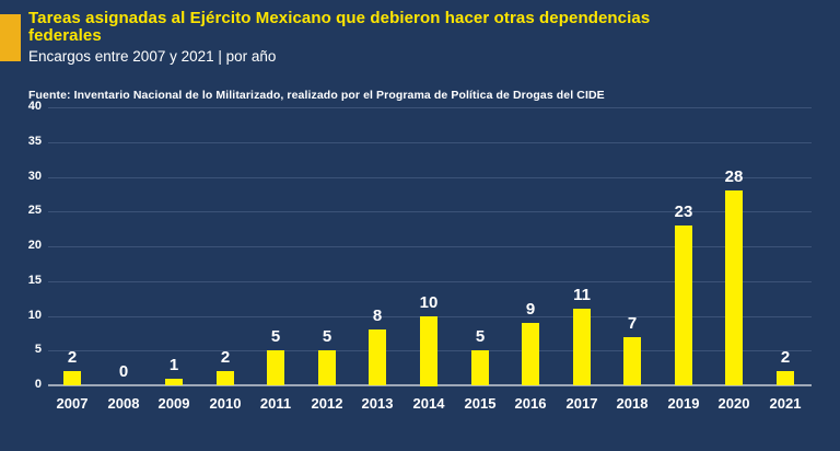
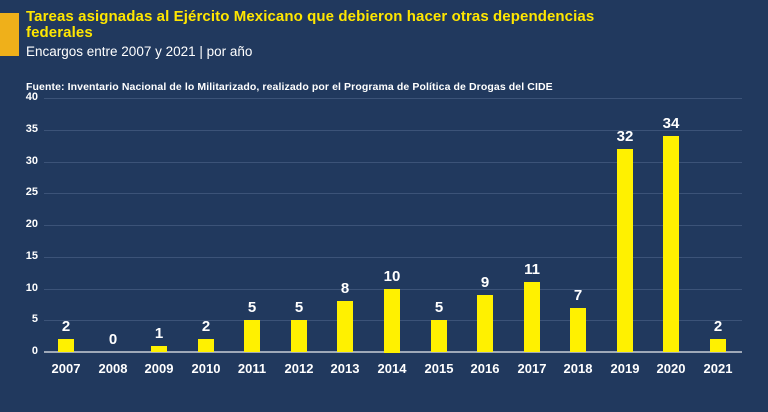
2019: 23 -> 32
2020: 28 -> 34
